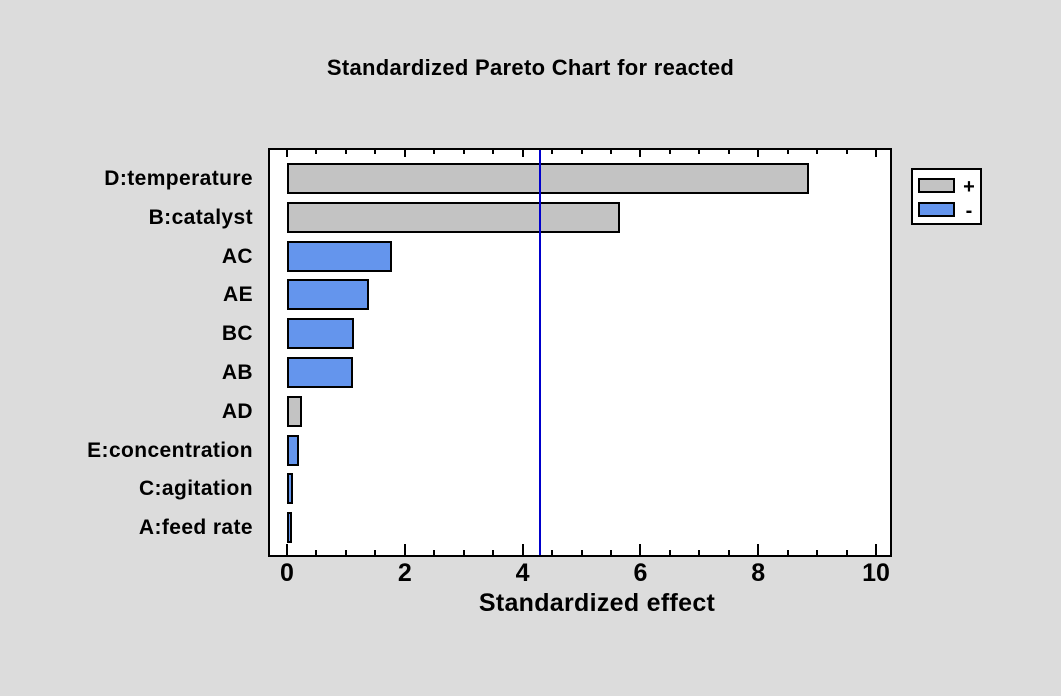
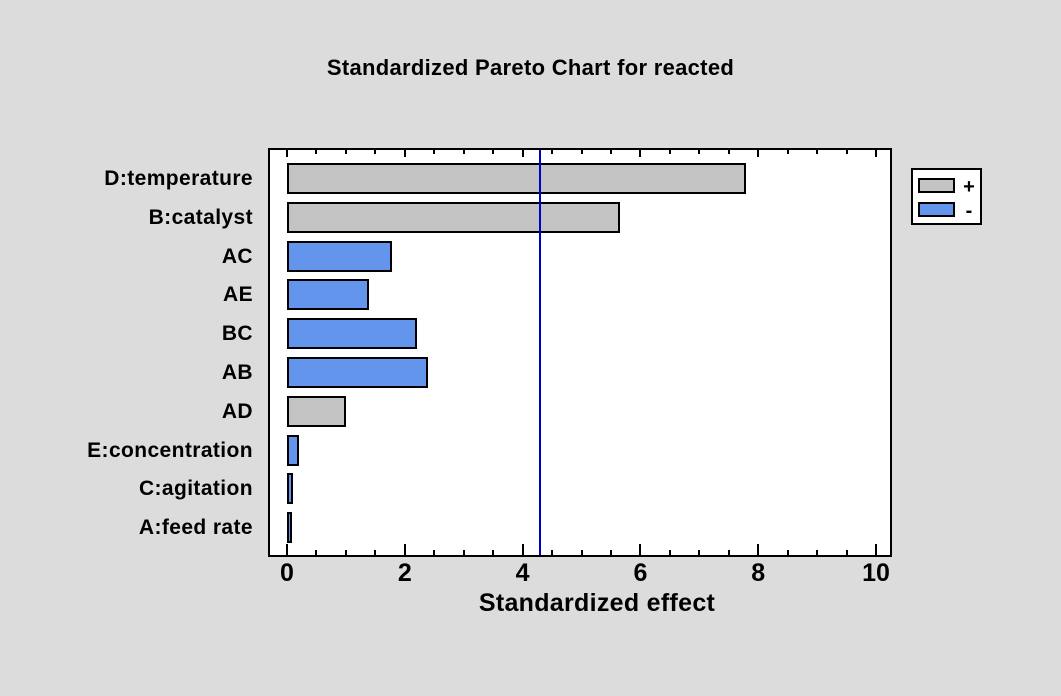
D:temperature: 8.9 -> 7.8
BC: 1.1 -> 2.2
AB: 1.1 -> 2.4
AD: 0.3 -> 1.0
